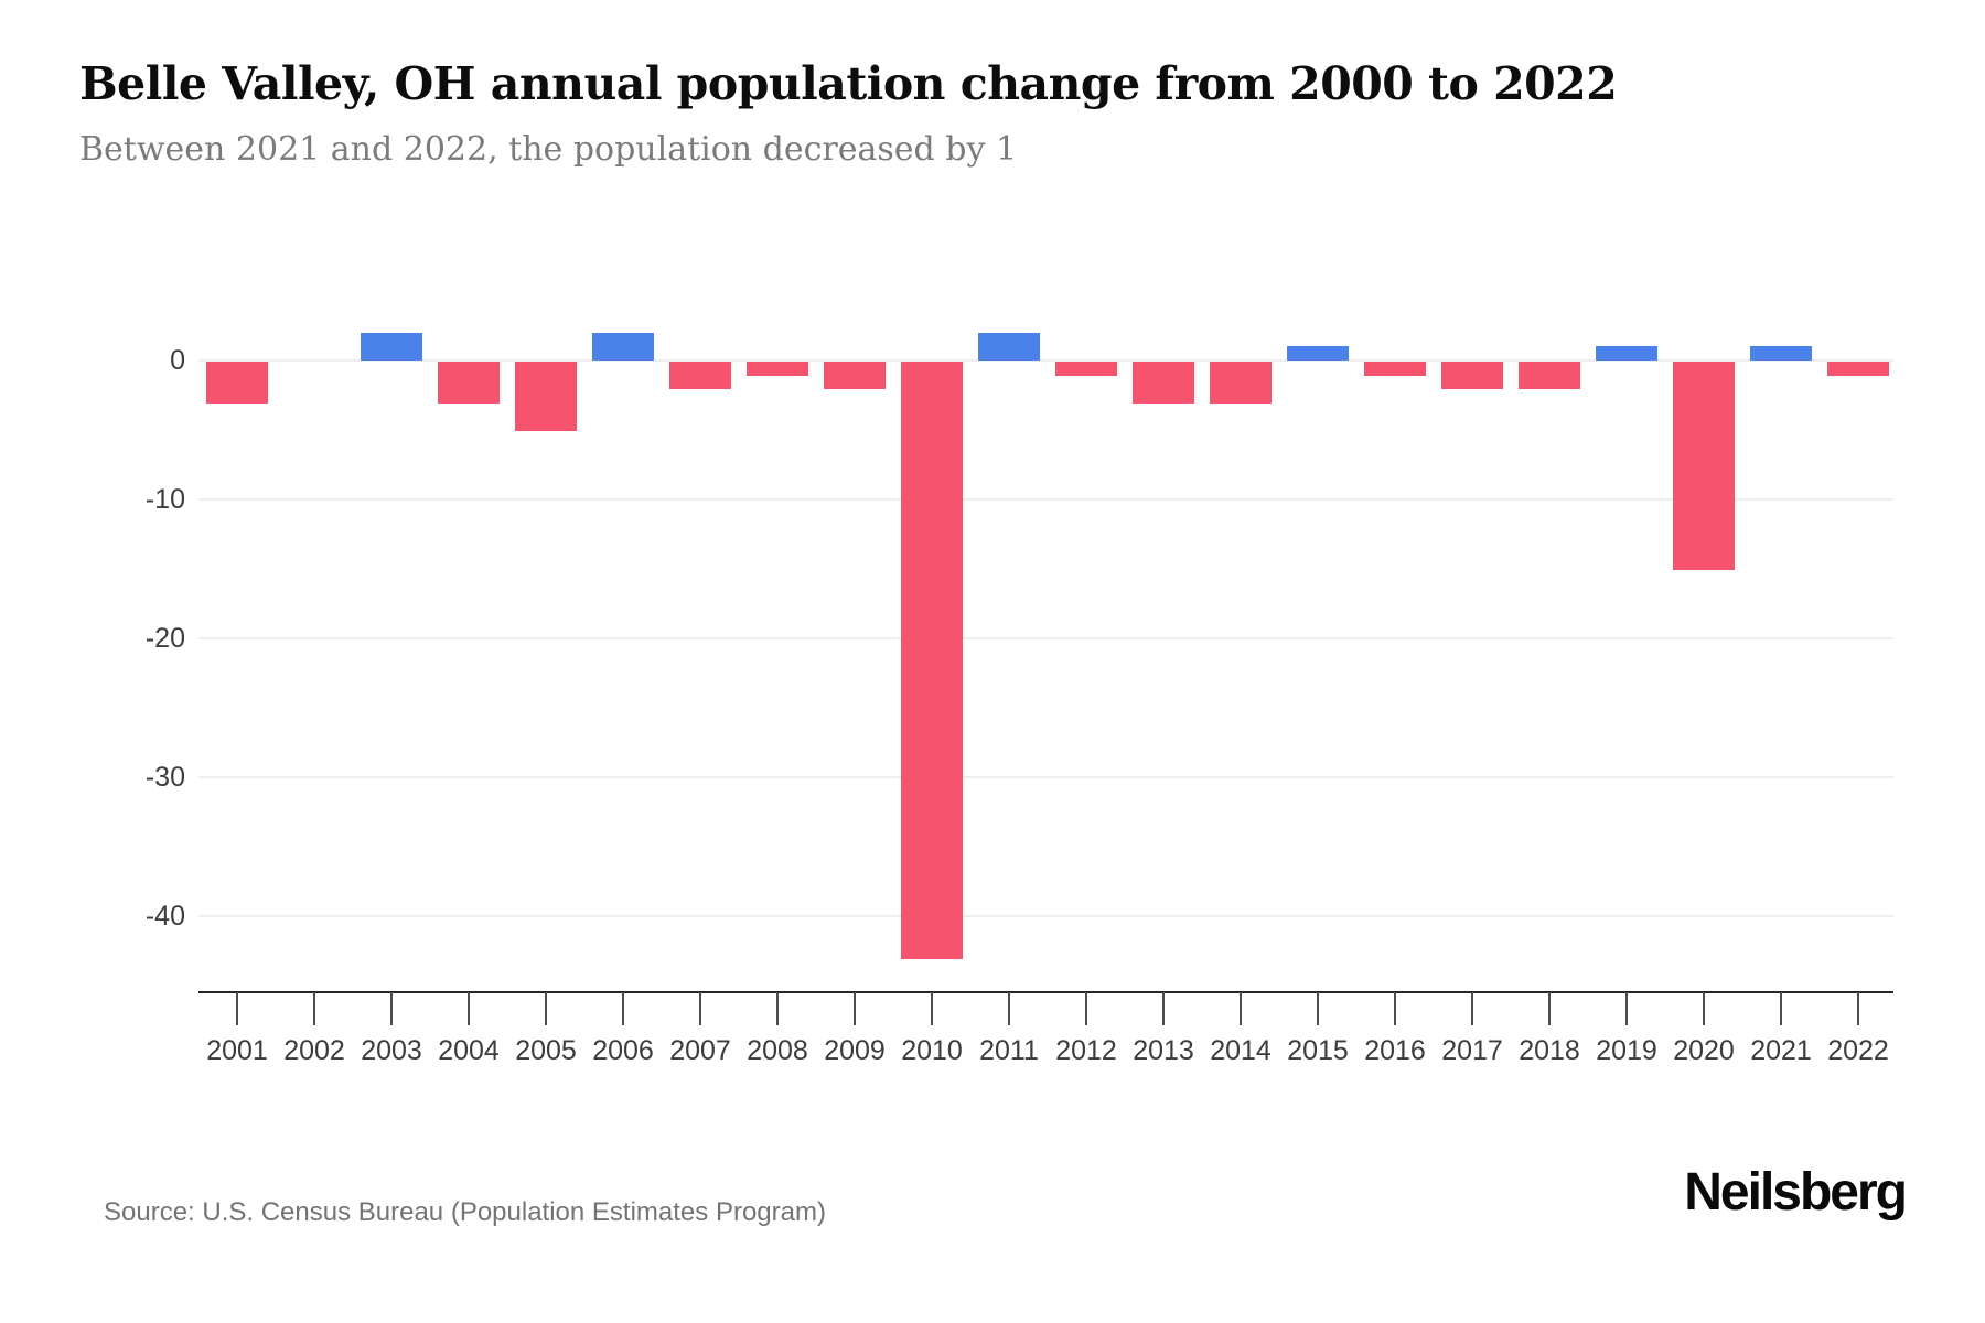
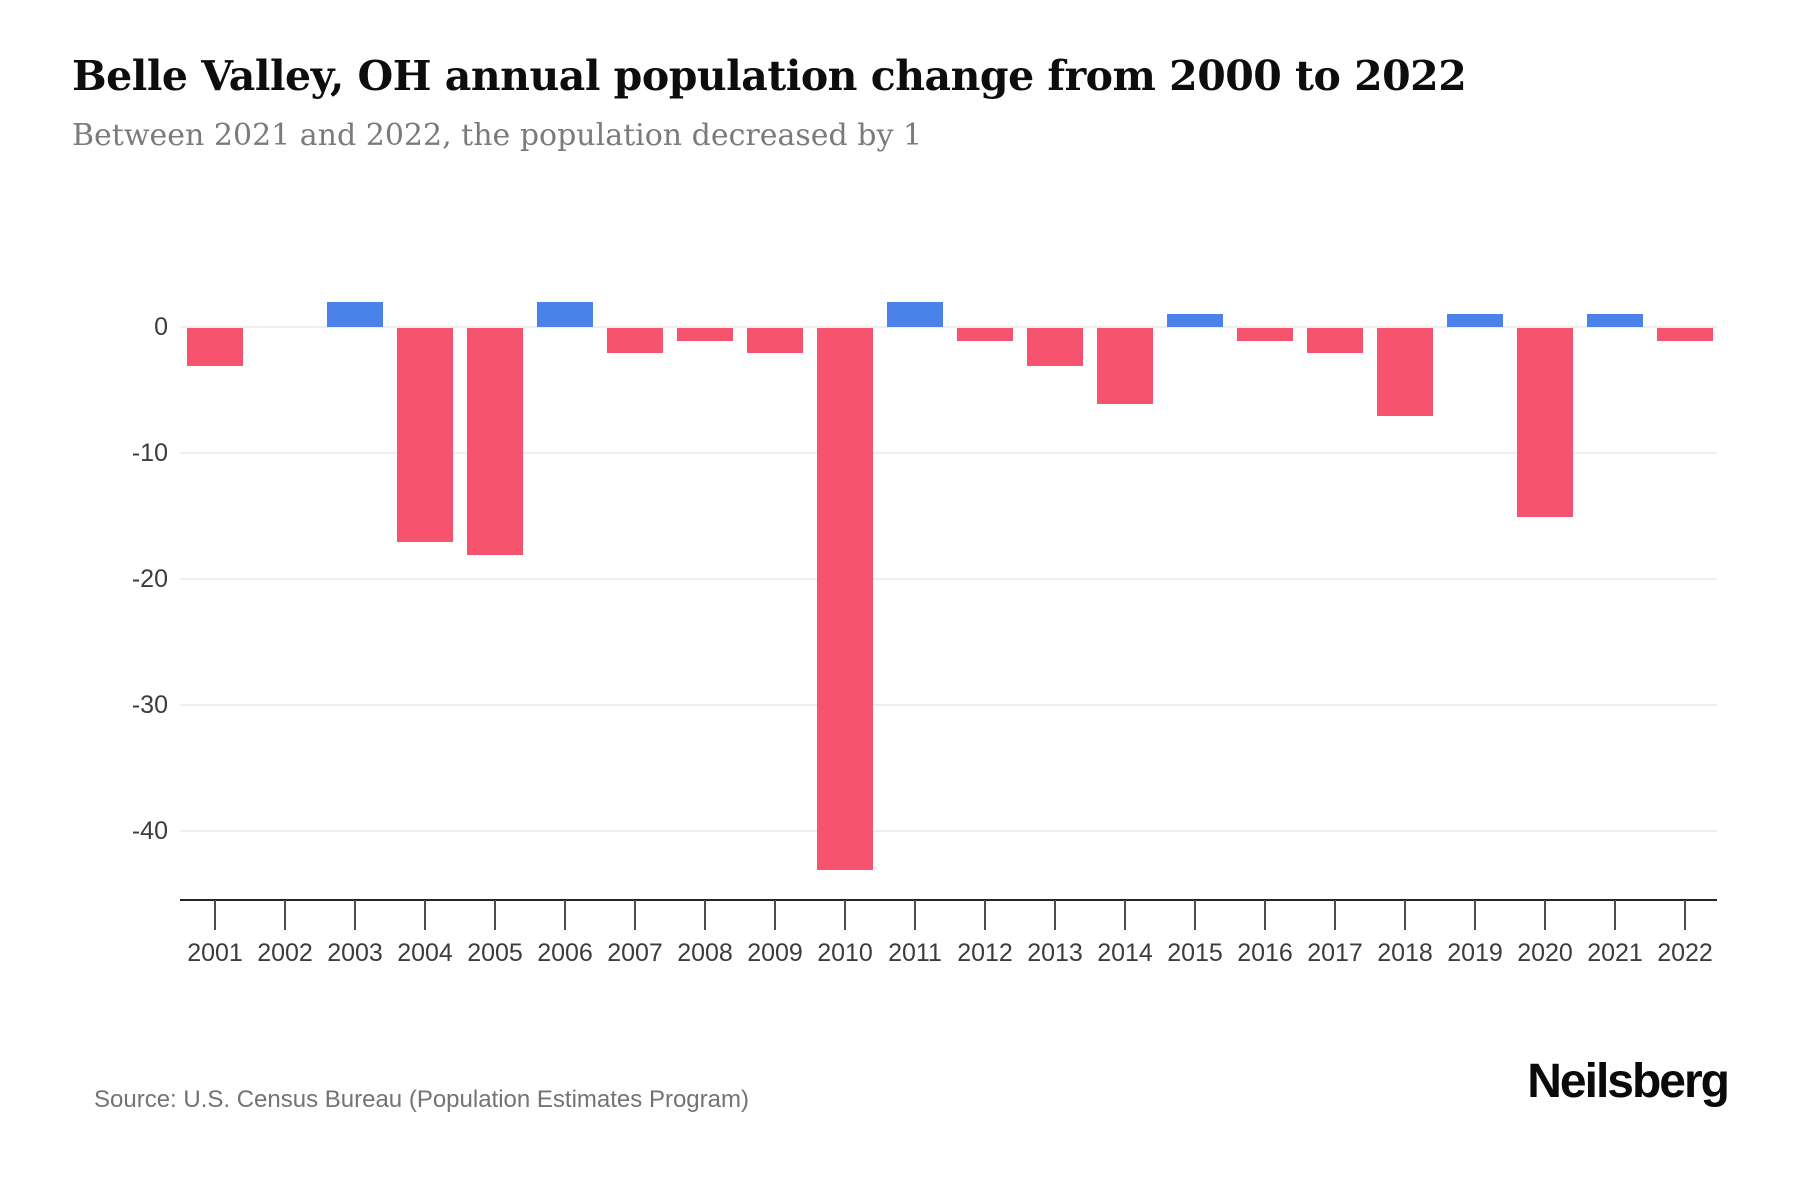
2004: -3 -> -17
2005: -5 -> -18
2014: -3 -> -6
2018: -2 -> -7
